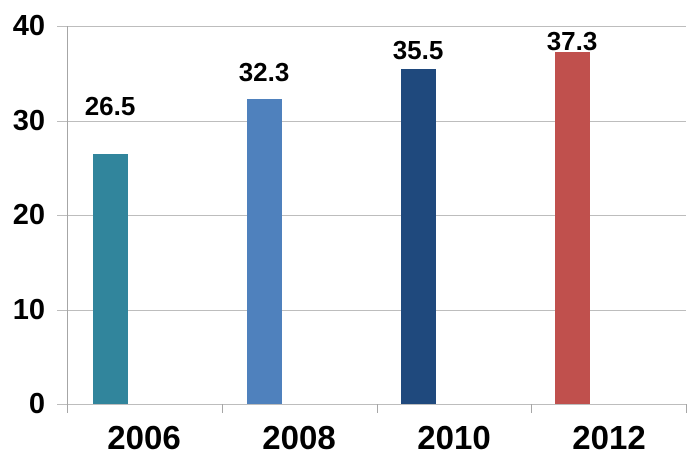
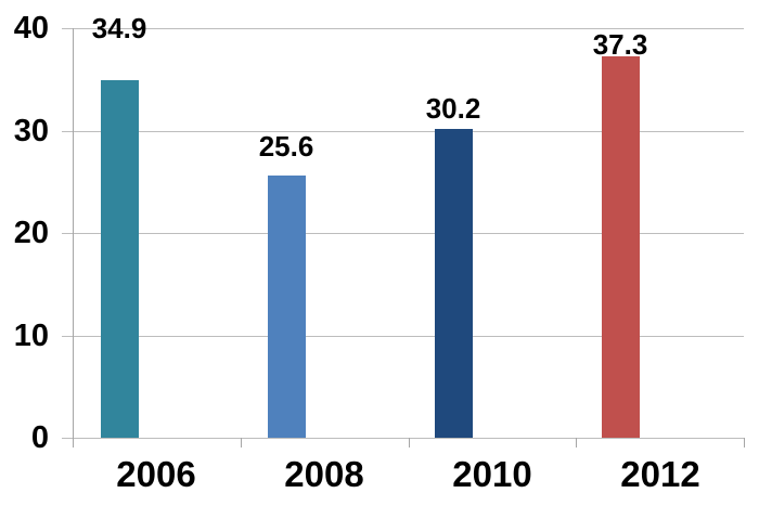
2006: 26.5 -> 34.9
2008: 32.3 -> 25.6
2010: 35.5 -> 30.2
